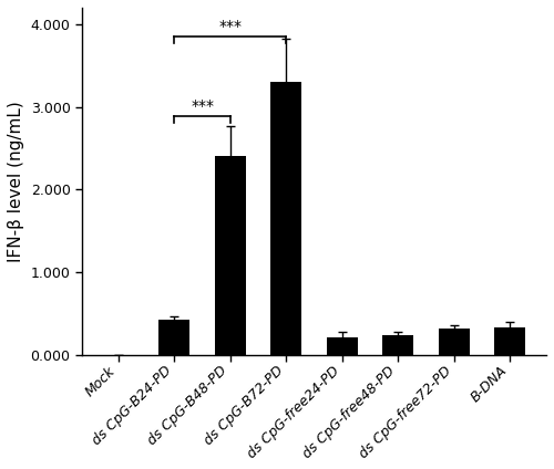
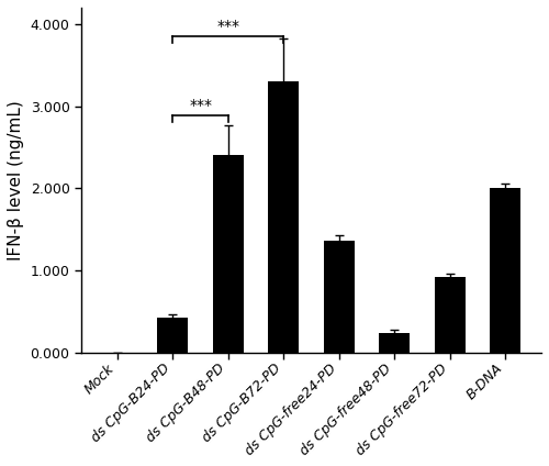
ds CpG-free24-PD: 0.21 -> 1.36
ds CpG-free72-PD: 0.31 -> 0.92
B-DNA: 0.33 -> 2.00
